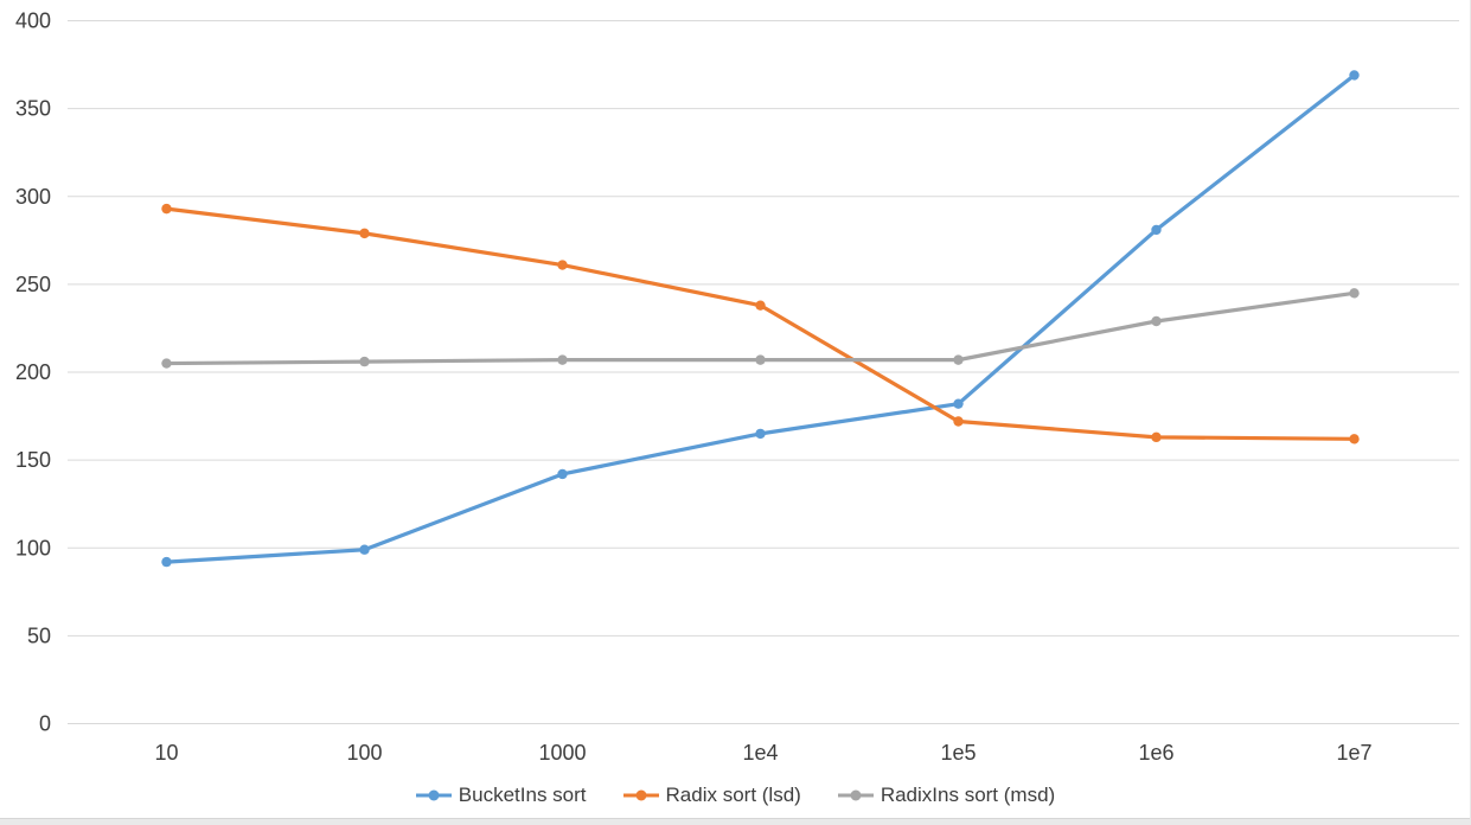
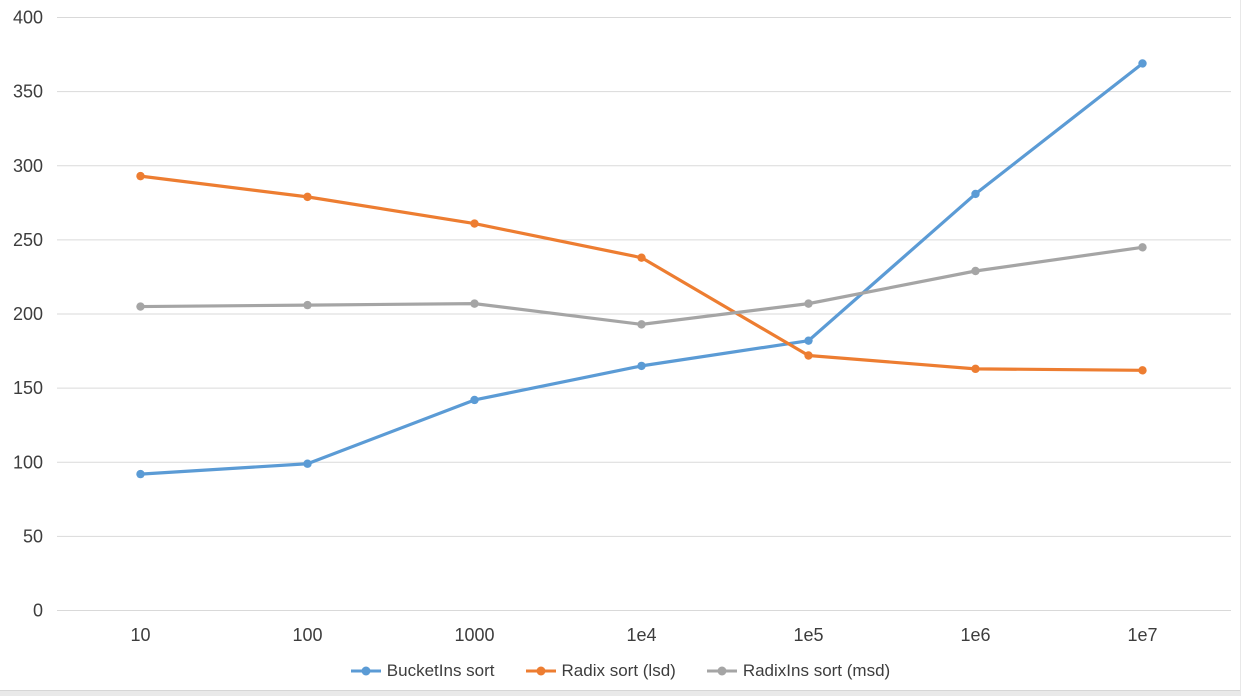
RadixIns sort (msd)/1e4: 207 -> 193
